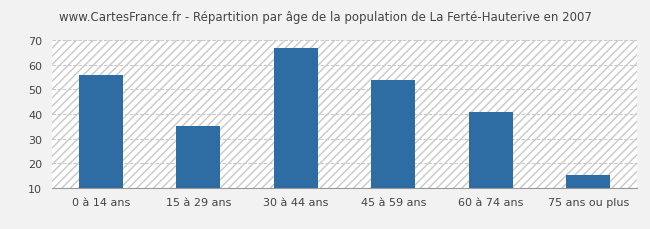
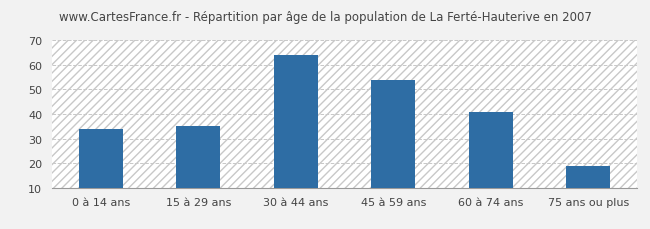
0 à 14 ans: 56 -> 34
30 à 44 ans: 67 -> 64
75 ans ou plus: 15 -> 19
